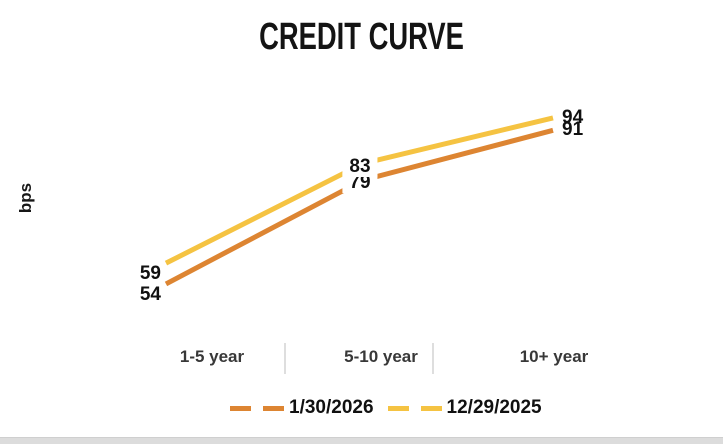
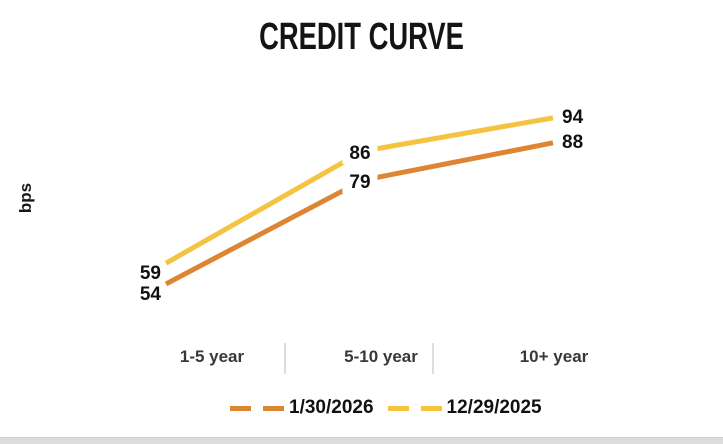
12/29/2025/5-10 year: 83 -> 86
1/30/2026/10+ year: 91 -> 88
